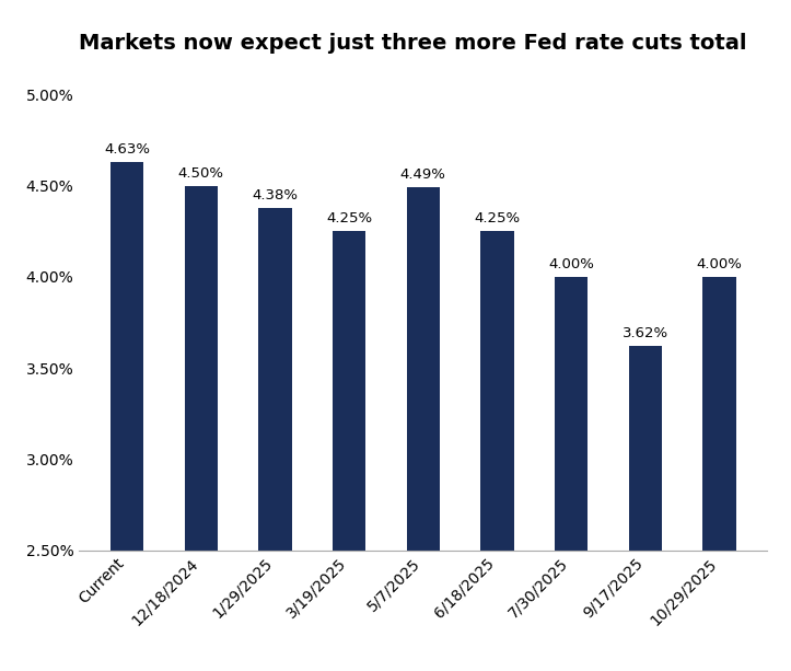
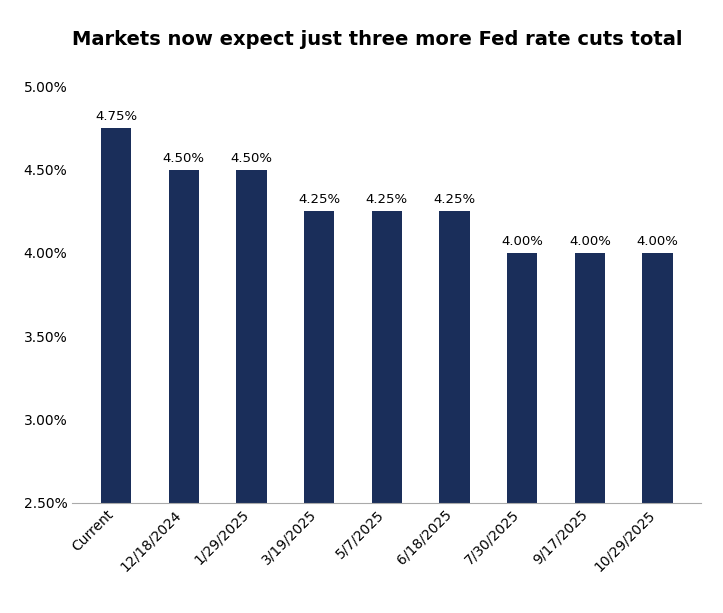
Current: 4.63% -> 4.75%
1/29/2025: 4.38% -> 4.50%
5/7/2025: 4.49% -> 4.25%
9/17/2025: 3.62% -> 4.00%
